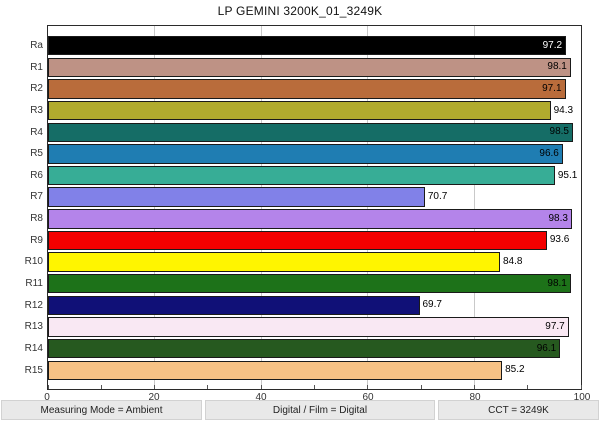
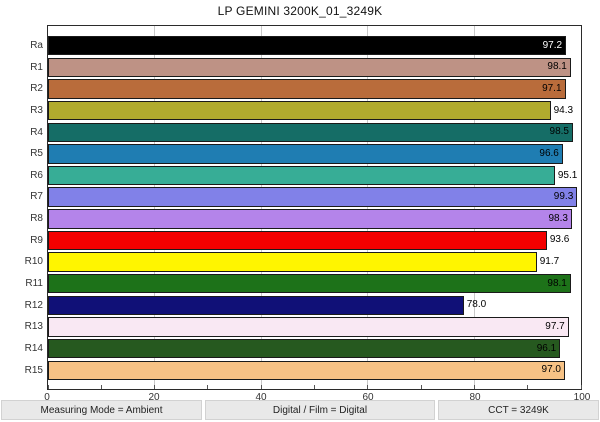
R7: 70.7 -> 99.3
R10: 84.8 -> 91.7
R12: 69.7 -> 78.0
R15: 85.2 -> 97.0
